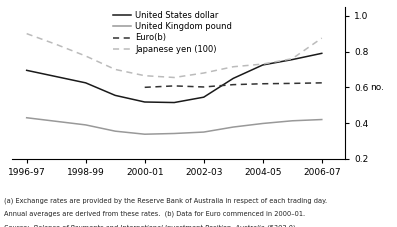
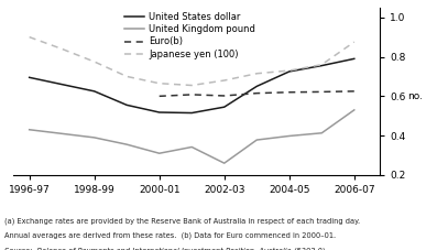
United Kingdom pound/2000-01: 0.34 -> 0.31
United Kingdom pound/2002-03: 0.35 -> 0.26
United Kingdom pound/2006-07: 0.42 -> 0.53
